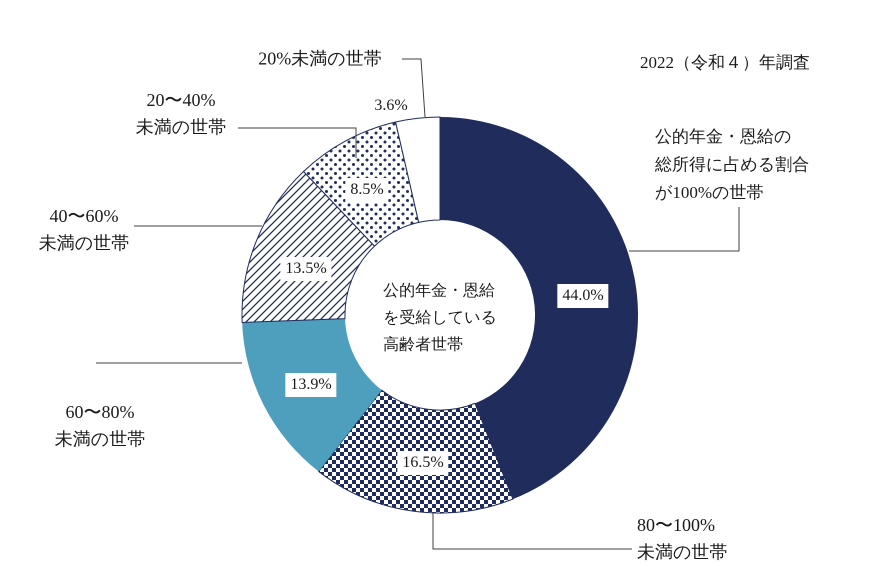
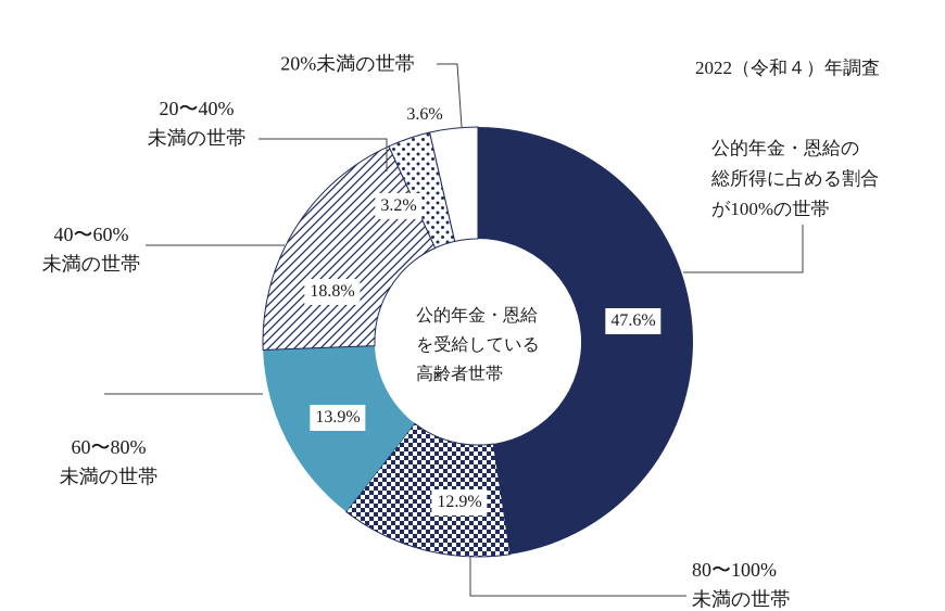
公的年金・恩給の総所得に占める割合が100%の世帯: 44.0% -> 47.6%
80〜100%未満の世帯: 16.5% -> 12.9%
40〜60%未満の世帯: 13.5% -> 18.8%
20〜40%未満の世帯: 8.5% -> 3.2%
